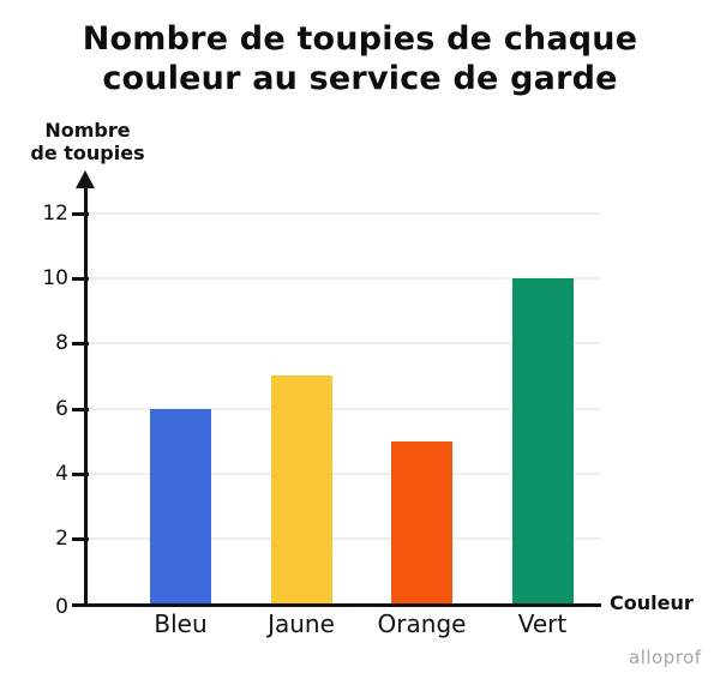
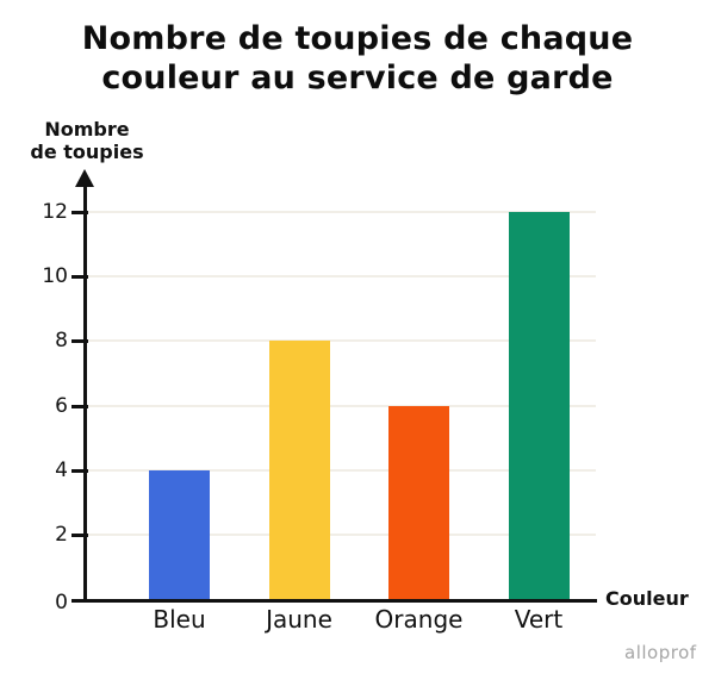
Bleu: 6 -> 4
Jaune: 7 -> 8
Orange: 5 -> 6
Vert: 10 -> 12
